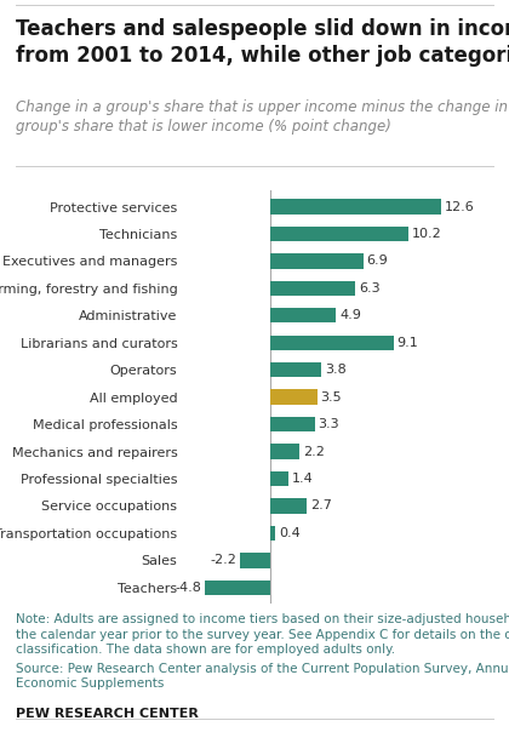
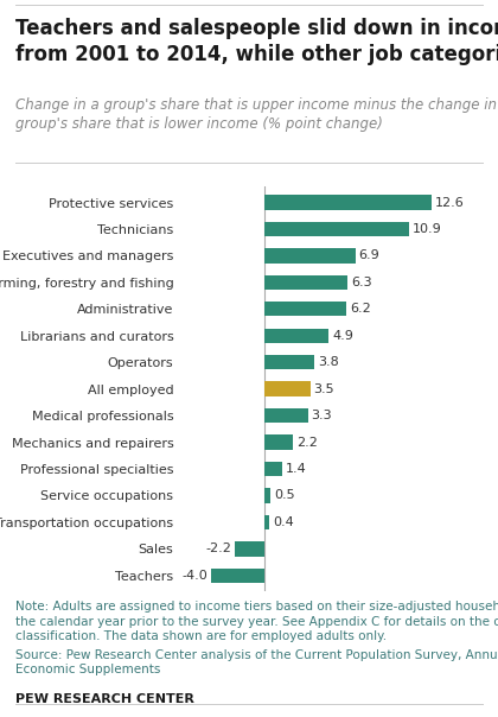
Technicians: 10.2 -> 10.9
Administrative: 4.9 -> 6.2
Librarians and curators: 9.1 -> 4.9
Service occupations: 2.7 -> 0.5
Teachers: -4.8 -> -4.0
